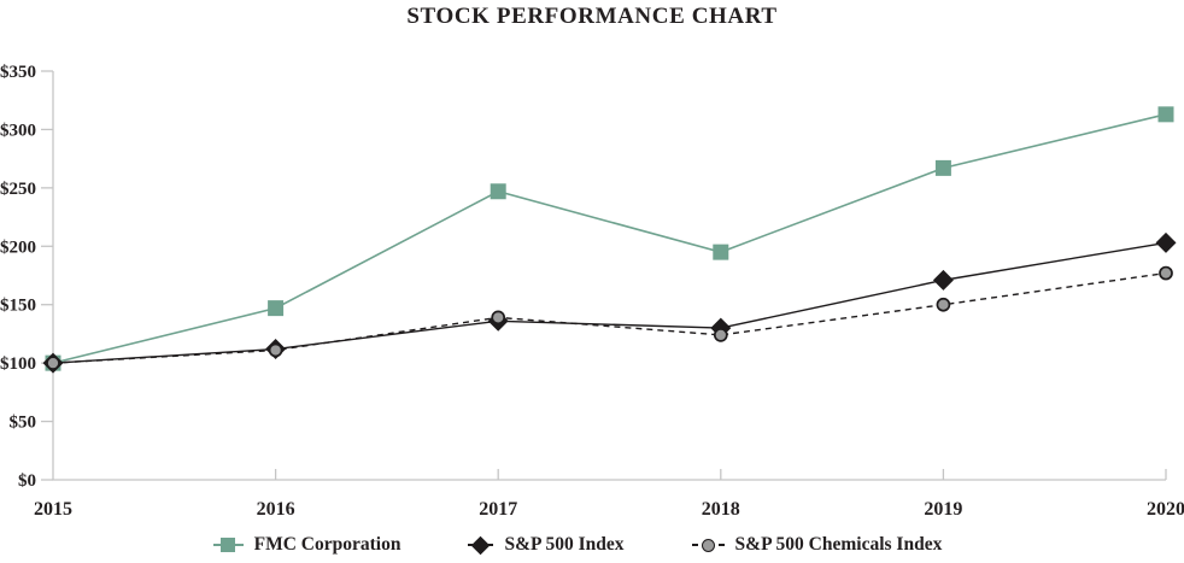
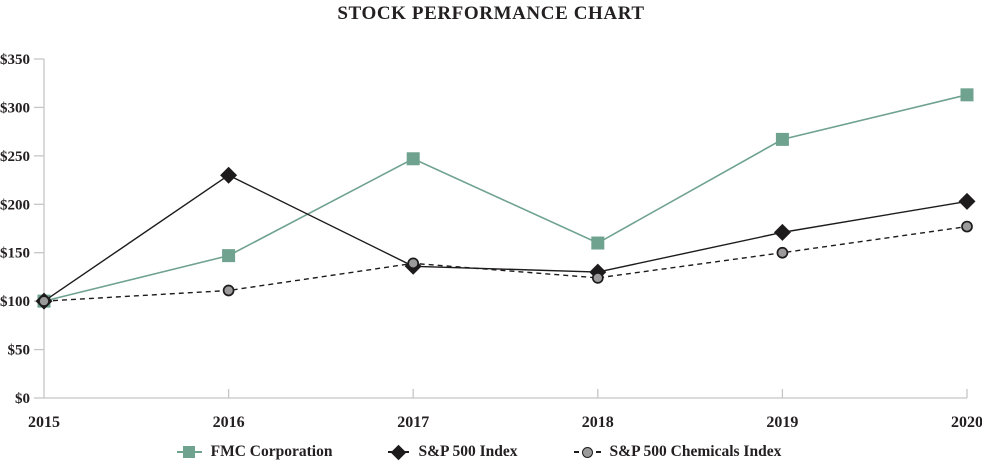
S&P 500 Index/2016: $110 -> $230
FMC Corporation/2018: $200 -> $160
